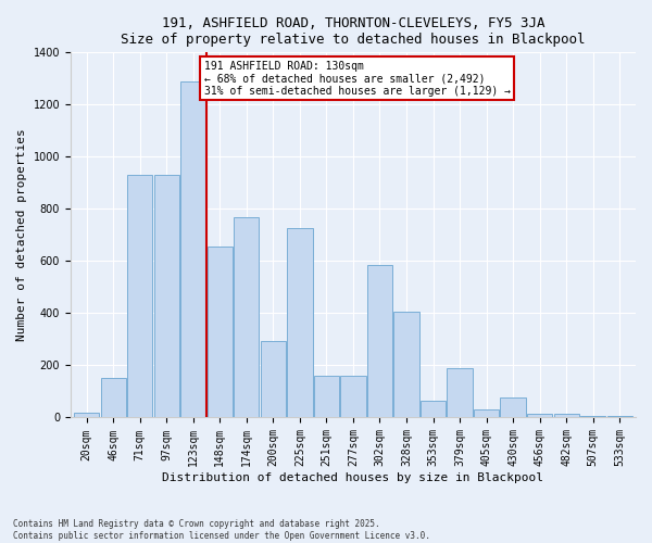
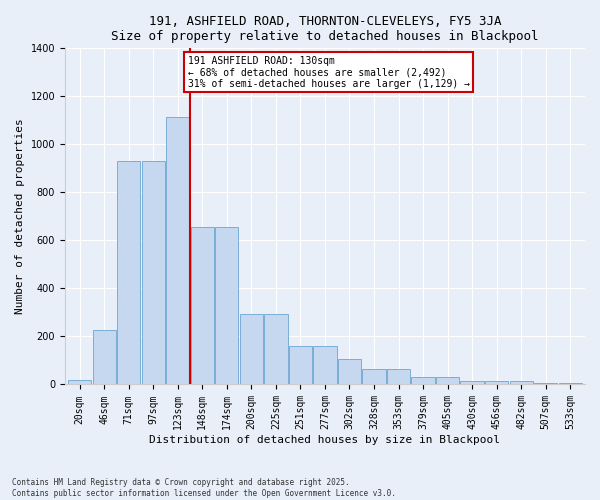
46sqm: 150 -> 225
123sqm: 1290 -> 1115
174sqm: 770 -> 655
225sqm: 725 -> 295
302sqm: 585 -> 105
328sqm: 405 -> 65
379sqm: 190 -> 30
430sqm: 75 -> 15
